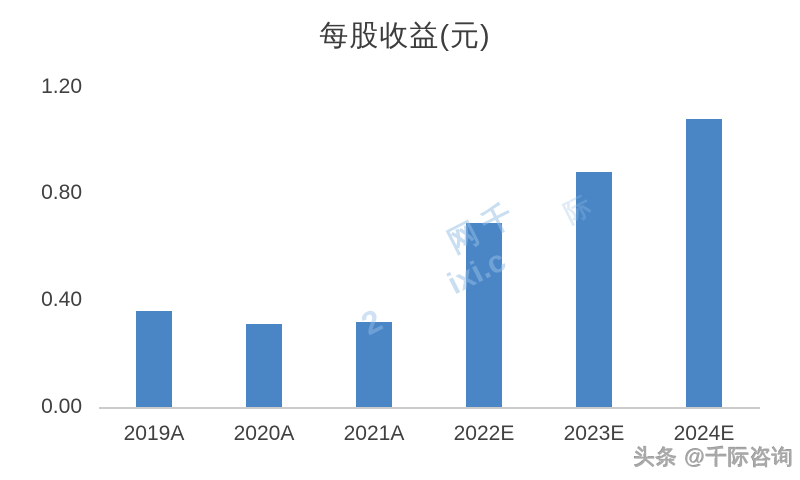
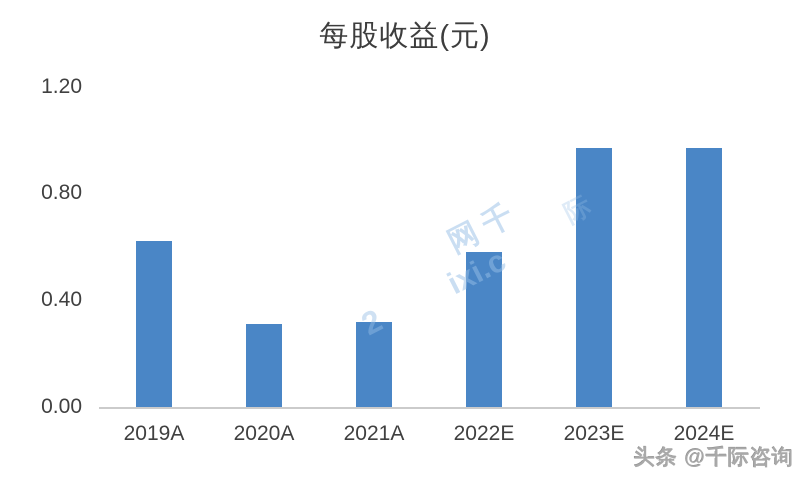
2019A: 0.36 -> 0.62
2022E: 0.69 -> 0.58
2023E: 0.88 -> 0.97
2024E: 1.08 -> 0.97
